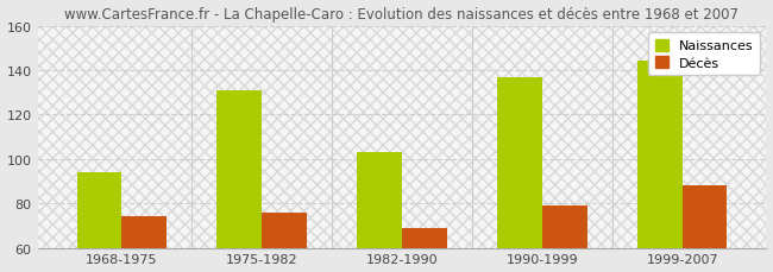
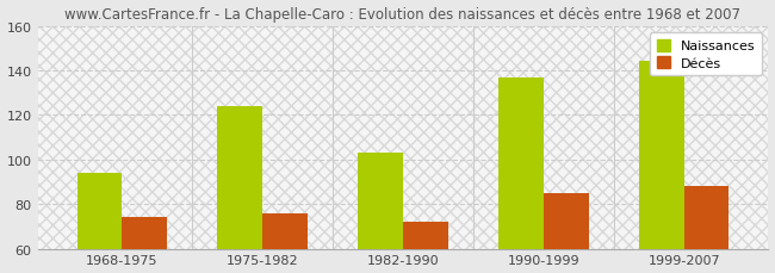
Naissances/1975-1982: 131 -> 124
Décès/1982-1990: 69 -> 72
Décès/1990-1999: 79 -> 85
